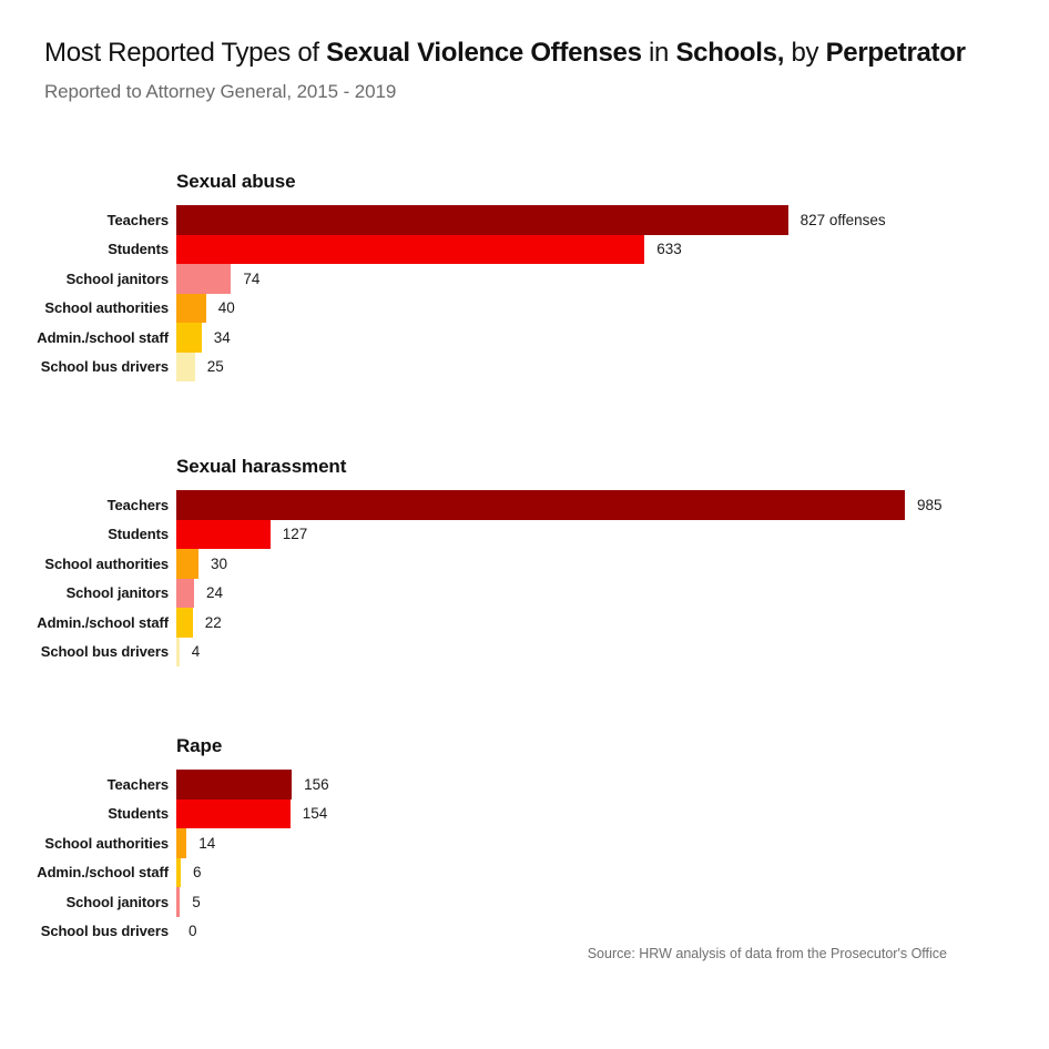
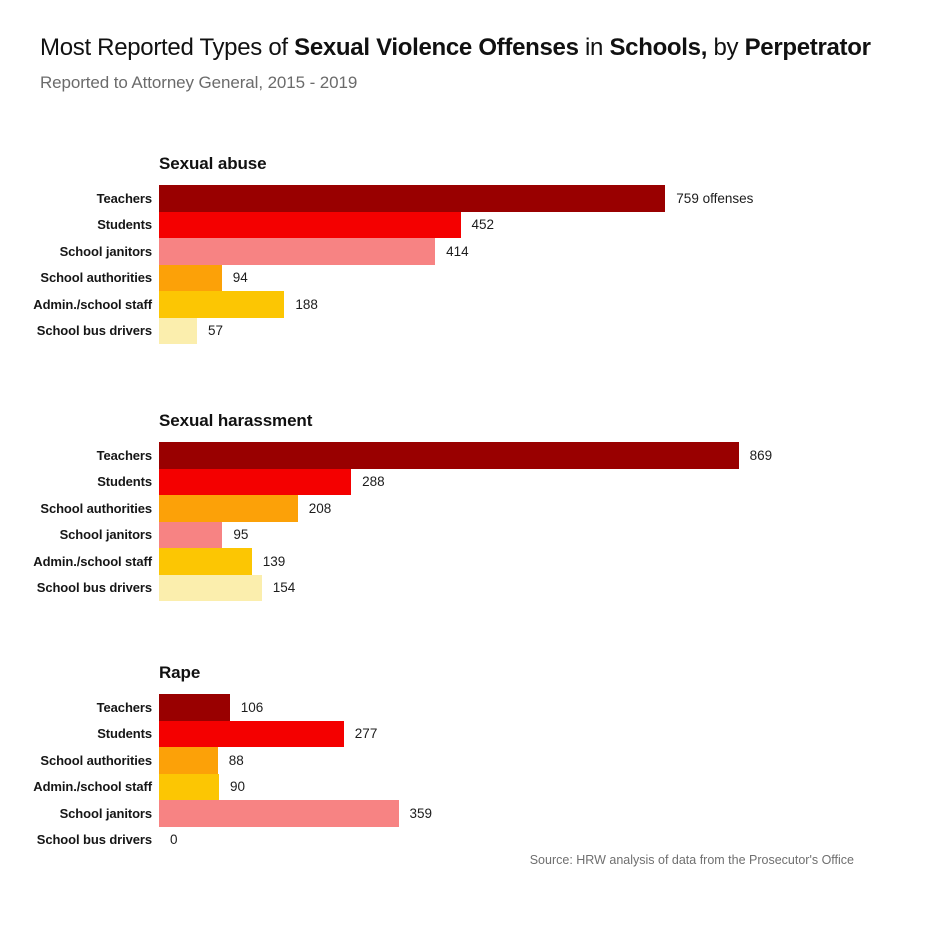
Sexual abuse/Teachers: 827 -> 759
Sexual abuse/Students: 633 -> 452
Sexual abuse/School janitors: 74 -> 414
Sexual abuse/School authorities: 40 -> 94
Sexual abuse/Admin./school staff: 34 -> 188
Sexual abuse/School bus drivers: 25 -> 57
Sexual harassment/Teachers: 985 -> 869
Sexual harassment/Students: 127 -> 288
Sexual harassment/School authorities: 30 -> 208
Sexual harassment/School janitors: 24 -> 95
Sexual harassment/Admin./school staff: 22 -> 139
Sexual harassment/School bus drivers: 4 -> 154
Rape/Teachers: 156 -> 106
Rape/Students: 154 -> 277
Rape/School authorities: 14 -> 88
Rape/Admin./school staff: 6 -> 90
Rape/School janitors: 5 -> 359
